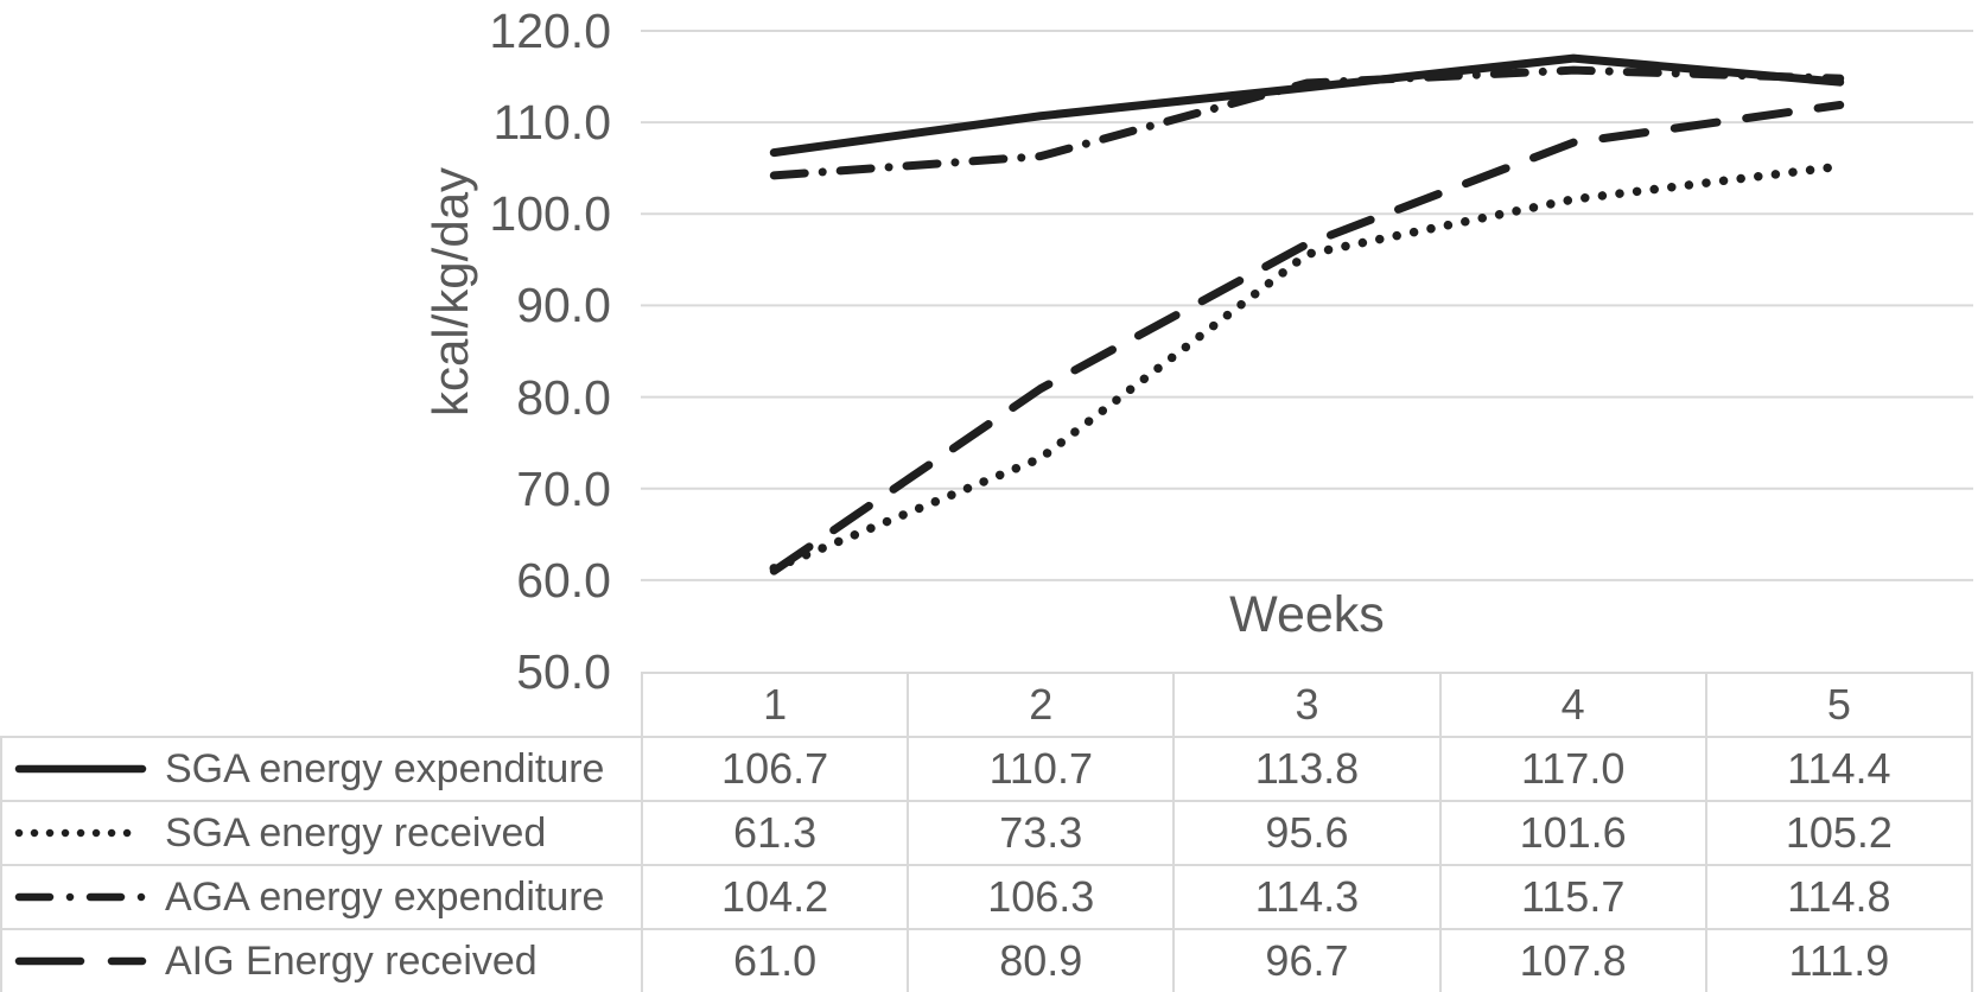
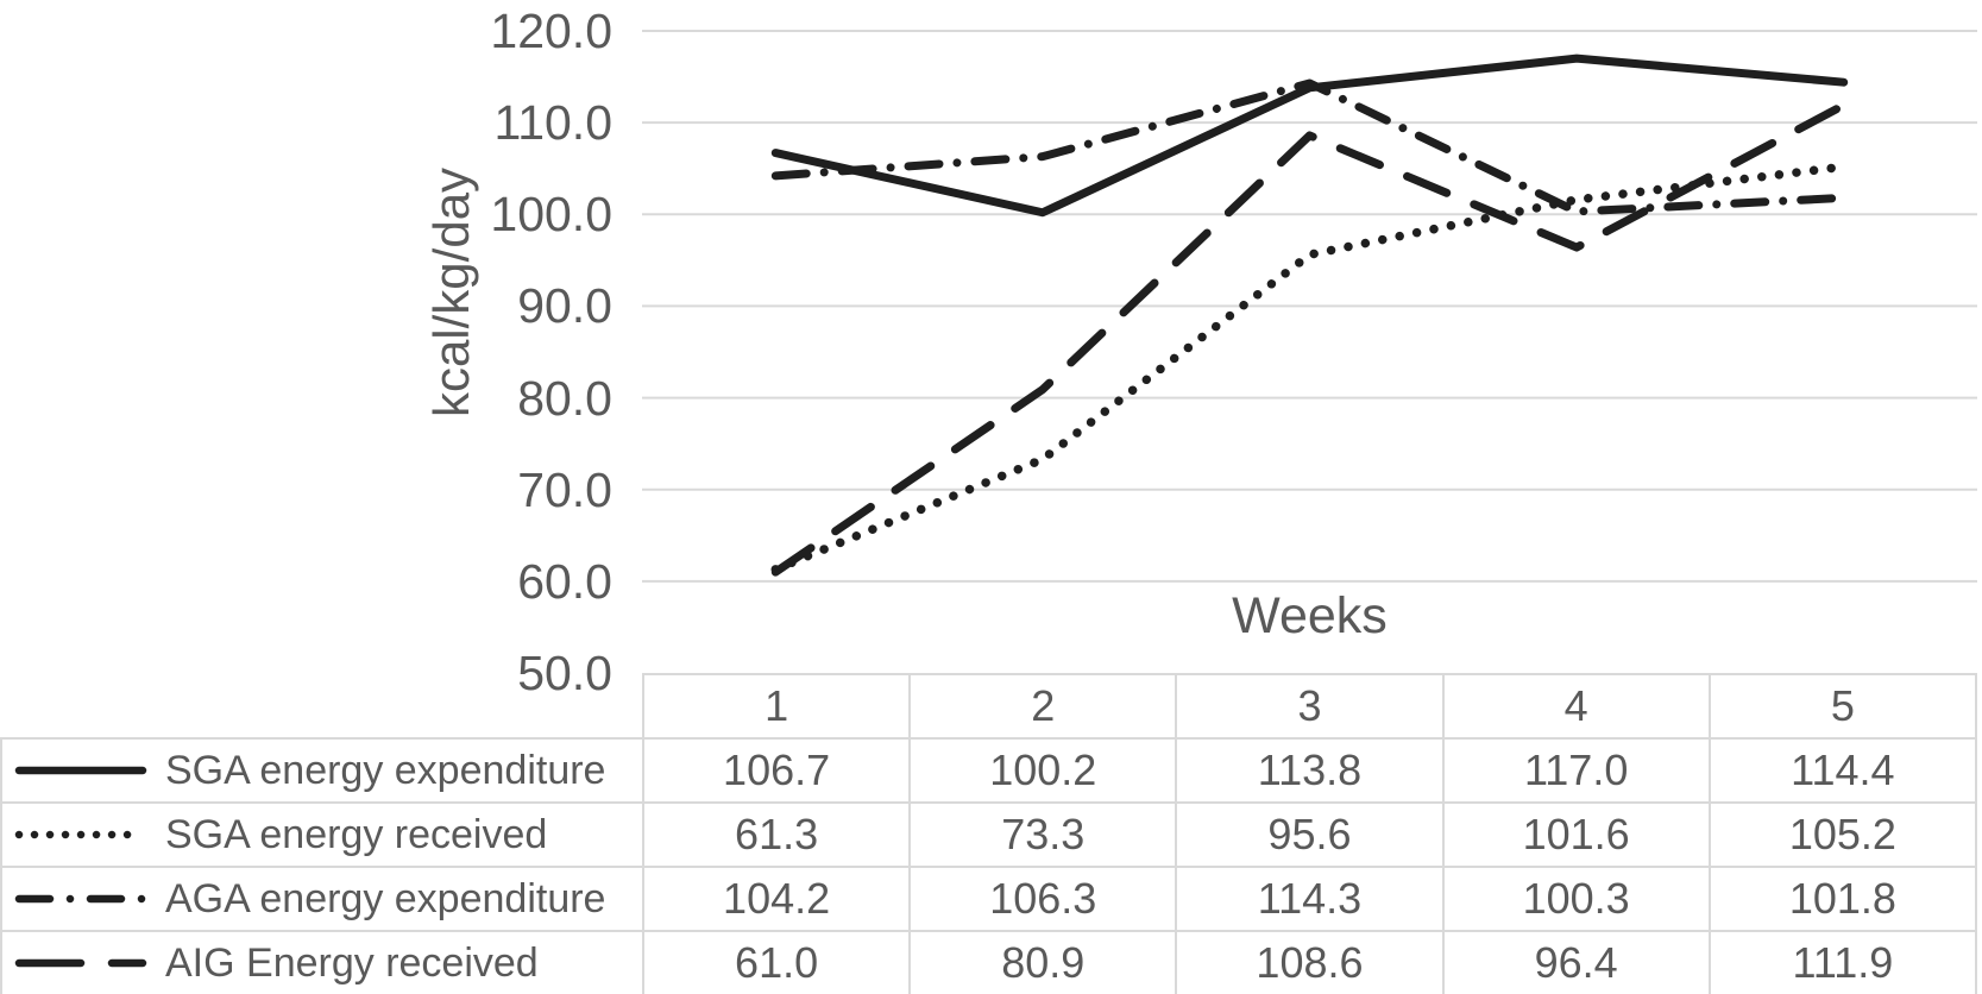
SGA energy expenditure/2: 110.7 -> 100.2
AIG Energy received/3: 96.7 -> 108.6
AGA energy expenditure/4: 115.7 -> 100.3
AIG Energy received/4: 107.8 -> 96.4
AGA energy expenditure/5: 114.8 -> 101.8
